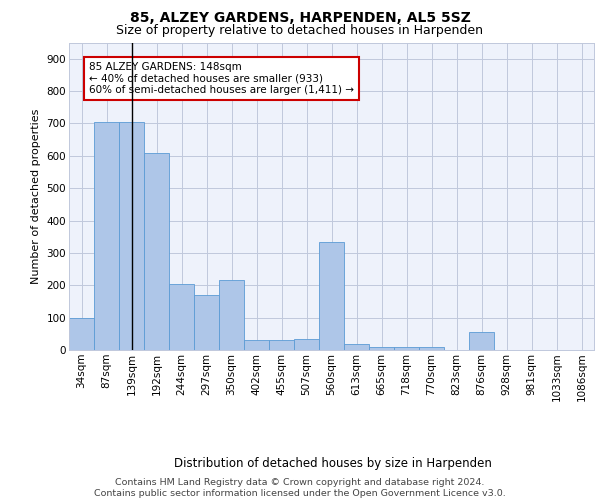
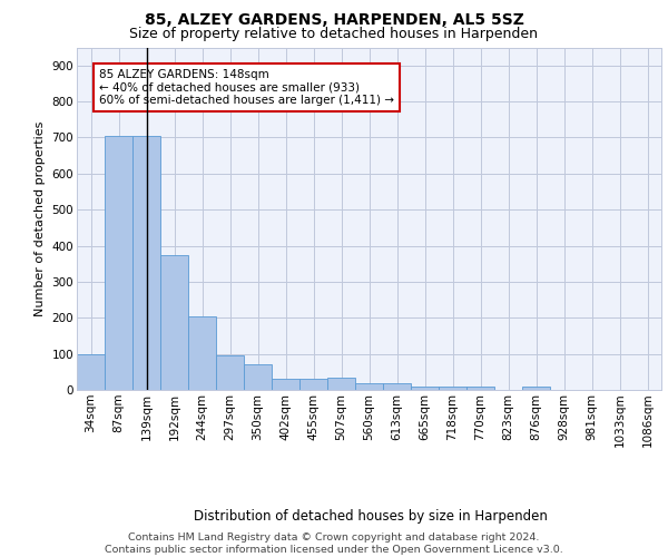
192sqm: 610 -> 375
297sqm: 170 -> 95
350sqm: 215 -> 70
560sqm: 335 -> 20
876sqm: 55 -> 10
